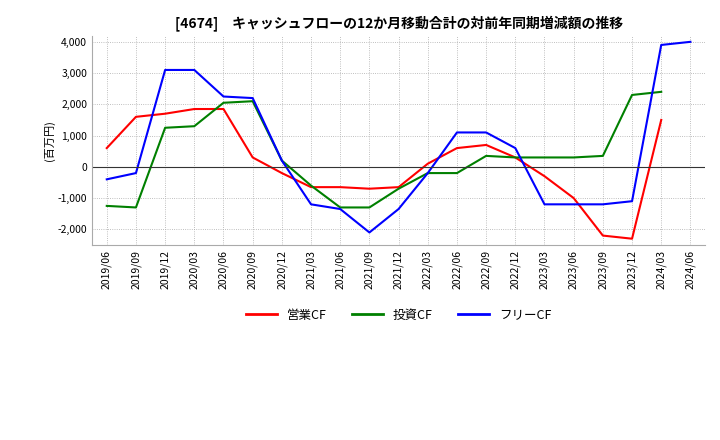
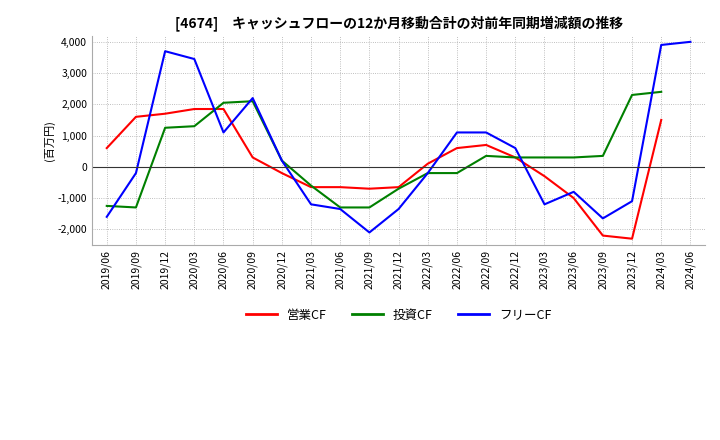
フリーCF/2019/06: -400 -> -1,600
フリーCF/2019/12: 3,100 -> 3,700
フリーCF/2020/03: 3,100 -> 3,450
フリーCF/2020/06: 2,250 -> 1,100
フリーCF/2023/06: -1,200 -> -800
フリーCF/2023/09: -1,200 -> -1,650
